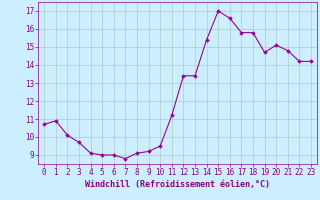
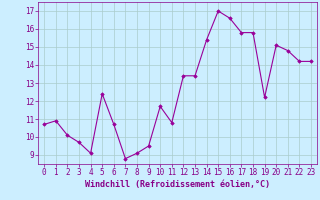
5: 9.0 -> 12.4
6: 9.0 -> 10.7
9: 9.2 -> 9.5
10: 9.5 -> 11.7
11: 11.2 -> 10.8
19: 14.7 -> 12.2
